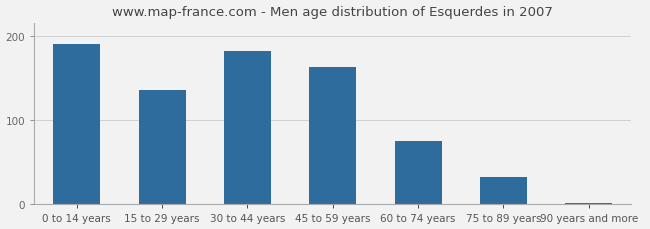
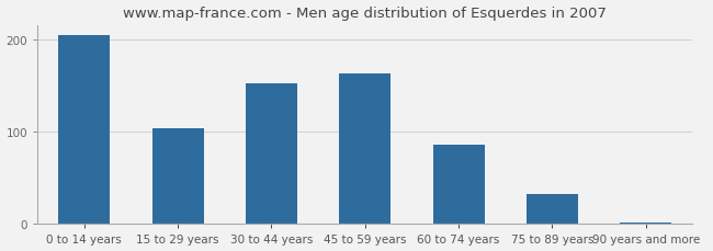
0 to 14 years: 190 -> 204
15 to 29 years: 135 -> 104
30 to 44 years: 182 -> 152
60 to 74 years: 75 -> 86
